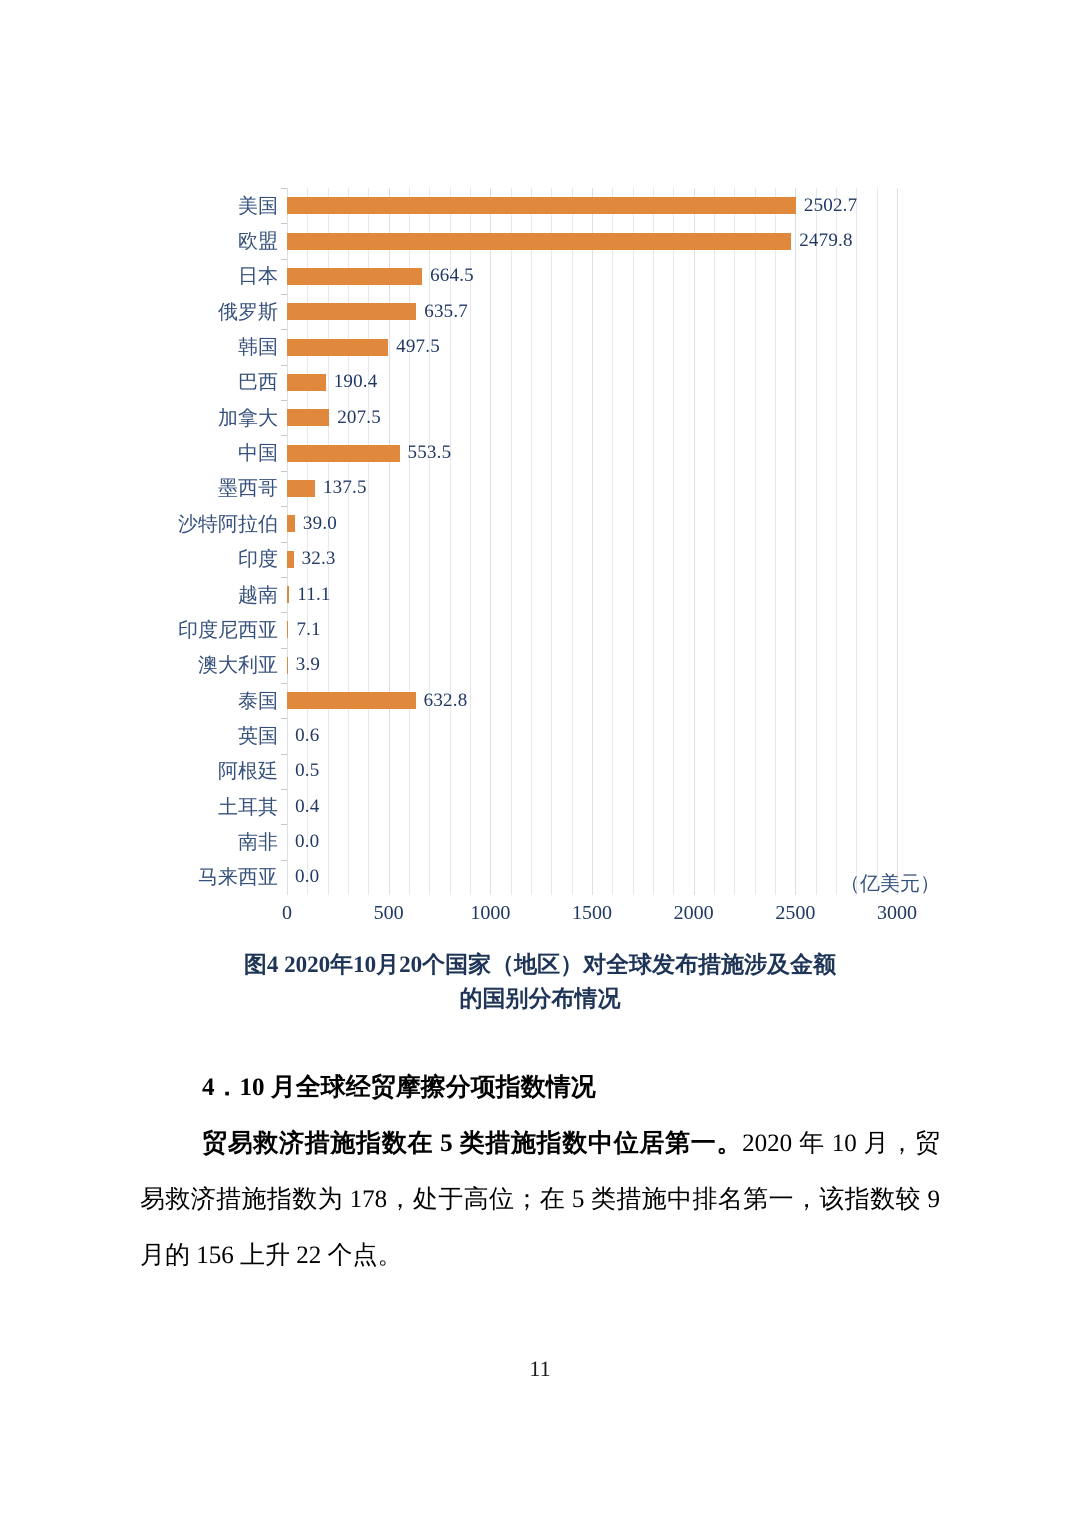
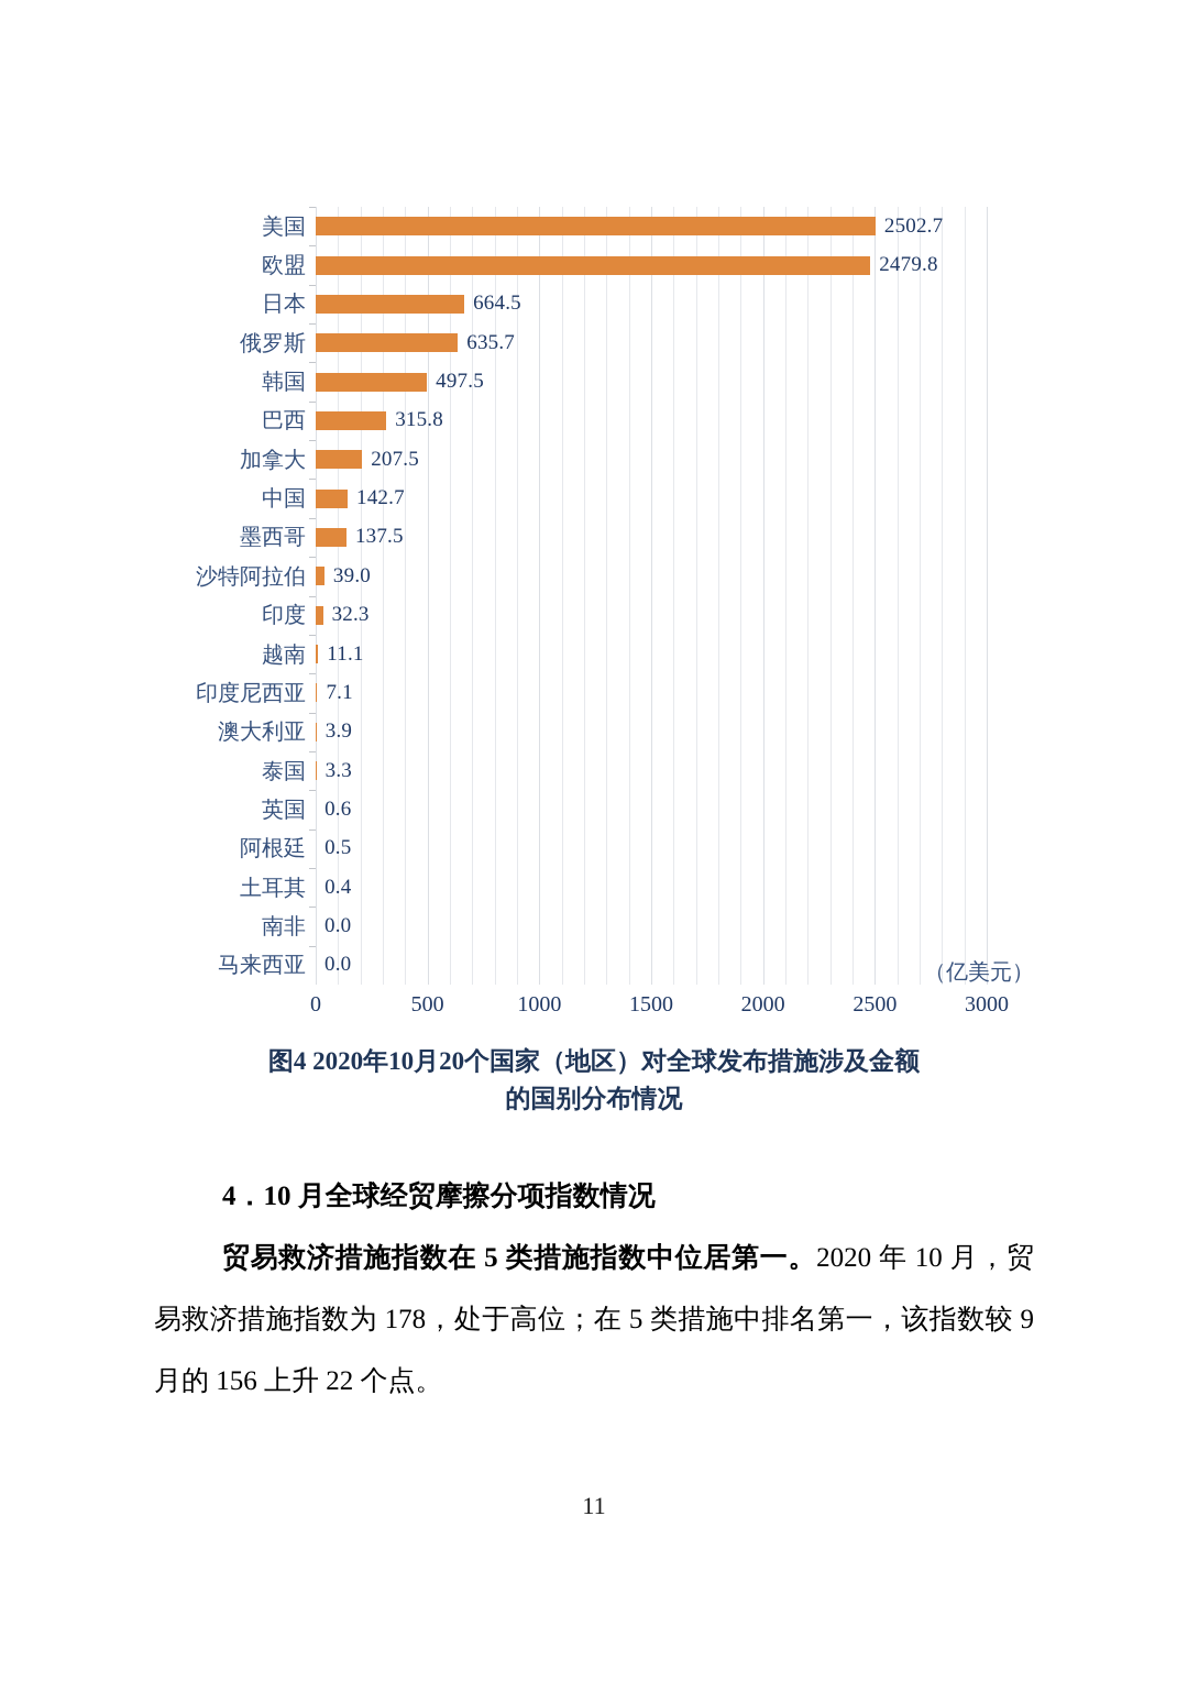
巴西: 190.4 -> 315.8
中国: 553.5 -> 142.7
泰国: 632.8 -> 3.3
